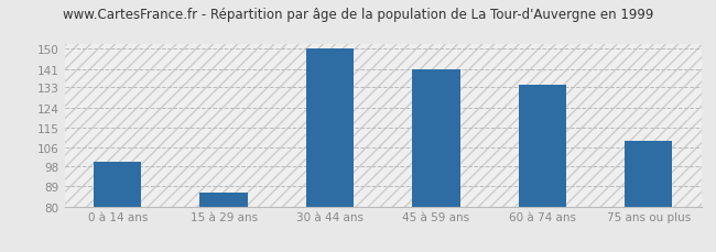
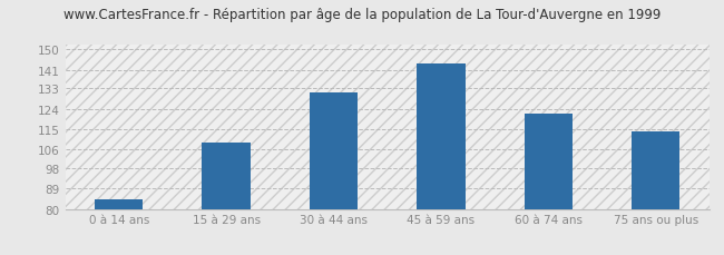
0 à 14 ans: 100 -> 84
15 à 29 ans: 86 -> 109
30 à 44 ans: 150 -> 131
45 à 59 ans: 141 -> 144
60 à 74 ans: 134 -> 122
75 ans ou plus: 109 -> 114
